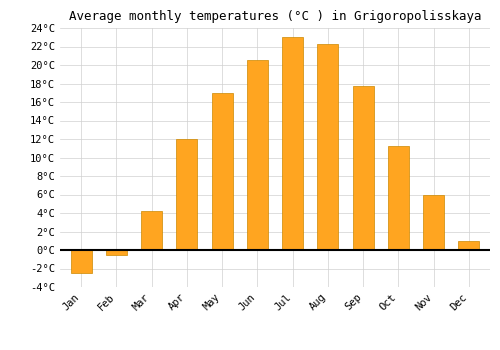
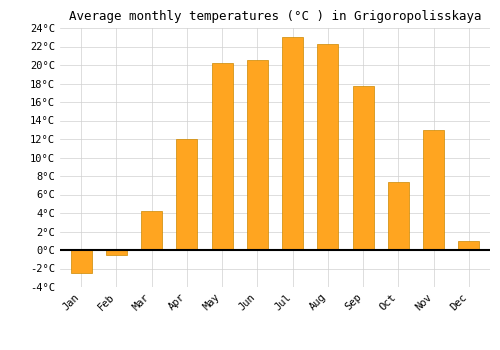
May: 17.0°C -> 20.2°C
Oct: 11.2°C -> 7.4°C
Nov: 6.0°C -> 13.0°C
